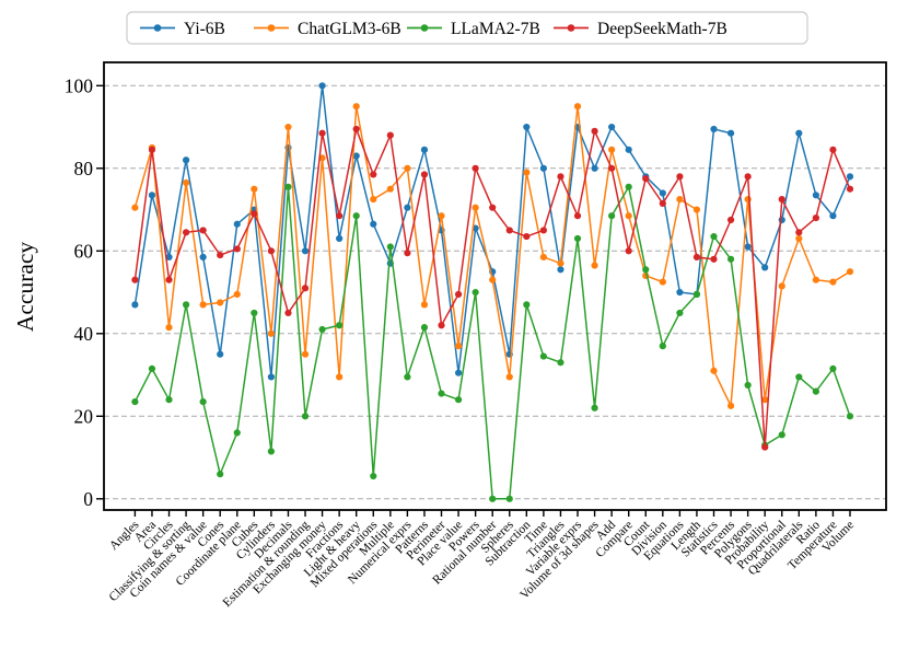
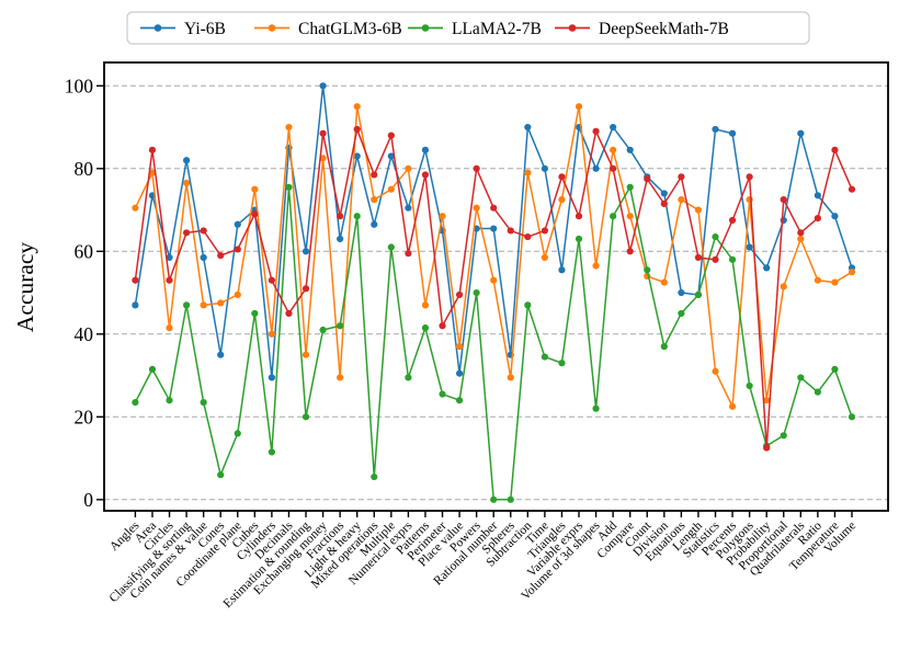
ChatGLM3-6B/Area: 85 -> 79
DeepSeekMath-7B/Cylinders: 60 -> 53
Yi-6B/Multiple: 57 -> 83
Yi-6B/Rational number: 55 -> 66
ChatGLM3-6B/Triangles: 57 -> 72
Yi-6B/Volume: 78 -> 56
